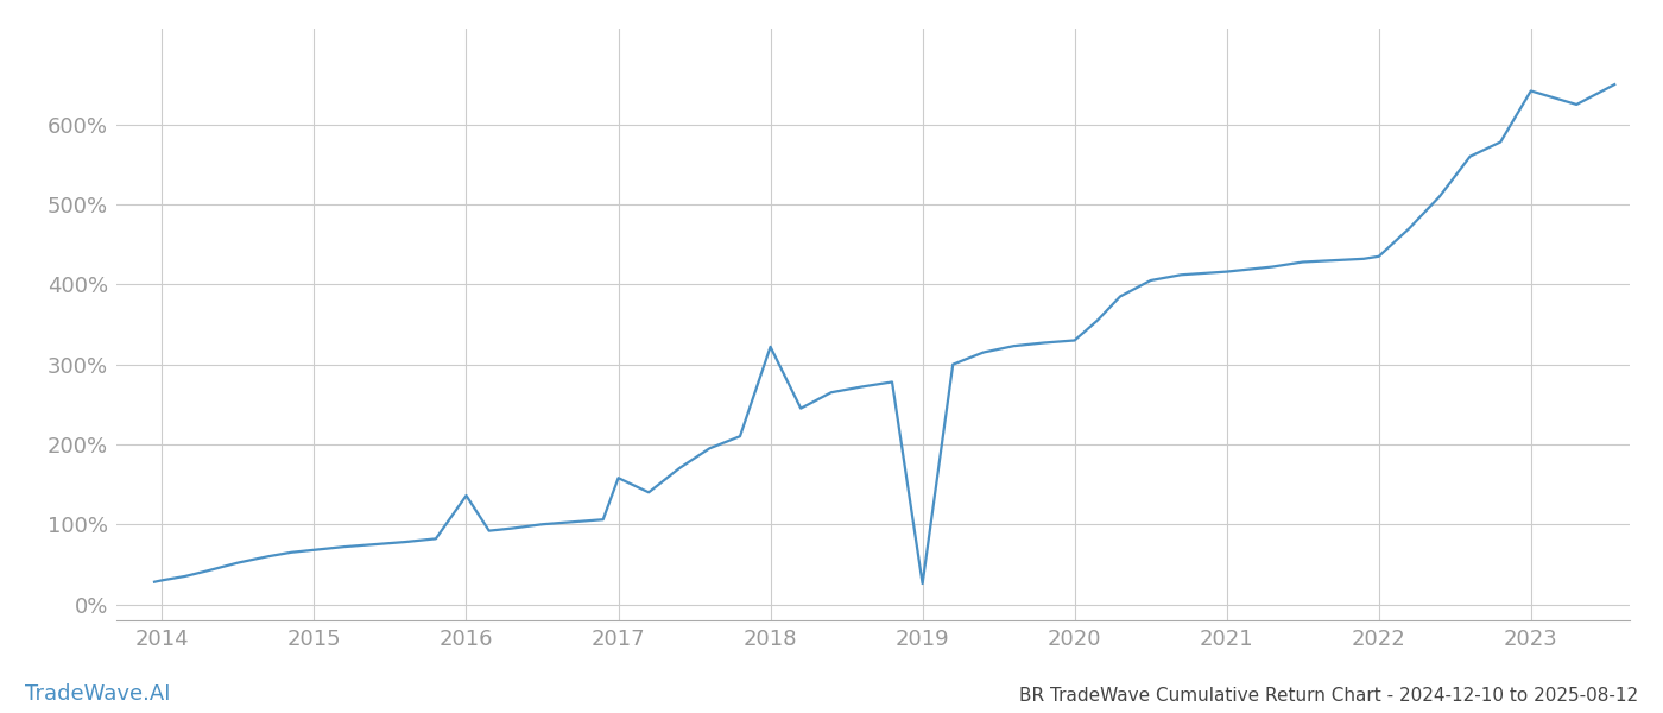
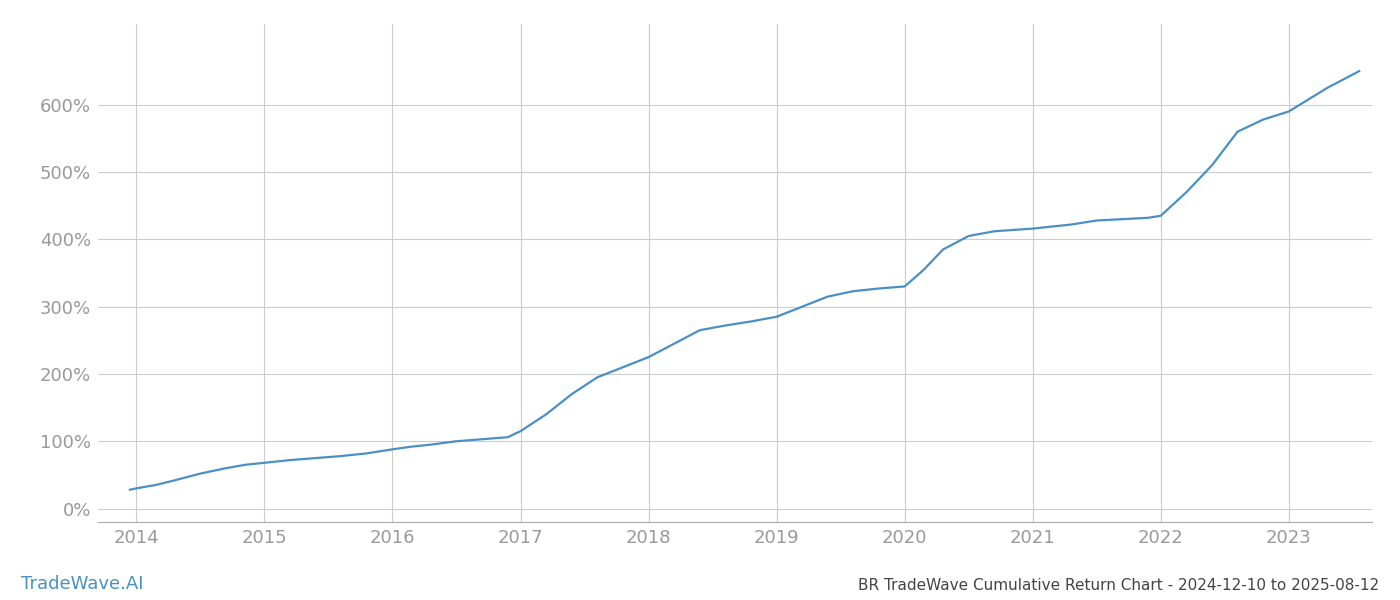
2016: 136% -> 88%
2017: 158% -> 115%
2018: 322% -> 225%
2019: 26% -> 285%
2023: 642% -> 590%
